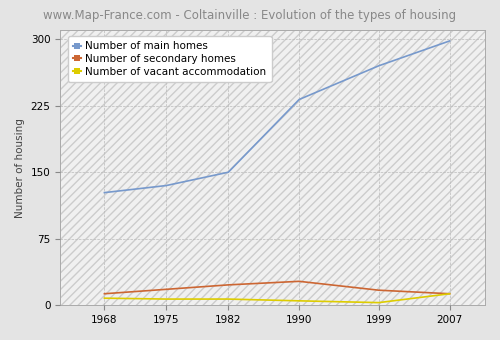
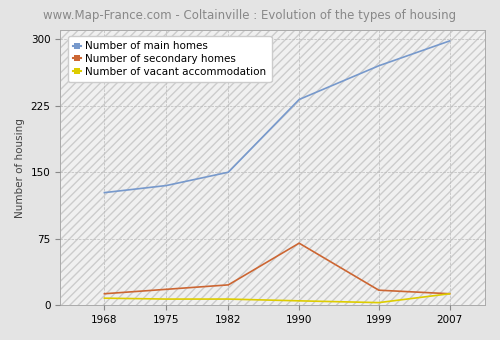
Number of secondary homes/1990: 27 -> 70
